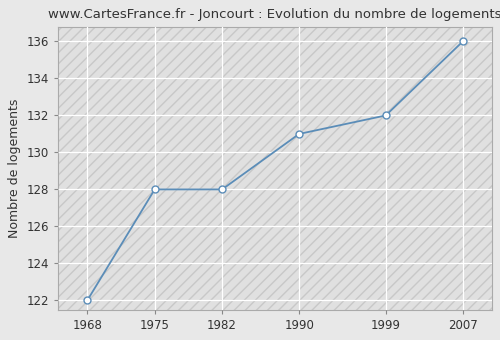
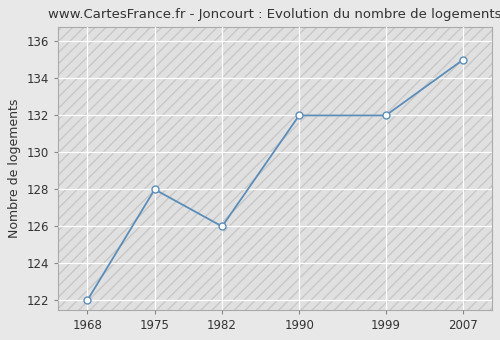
1982: 128 -> 126
1990: 131 -> 132
2007: 136 -> 135
